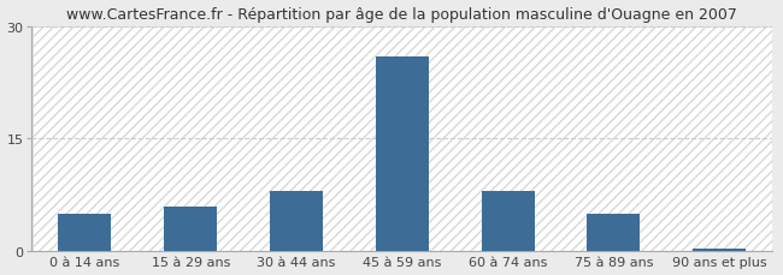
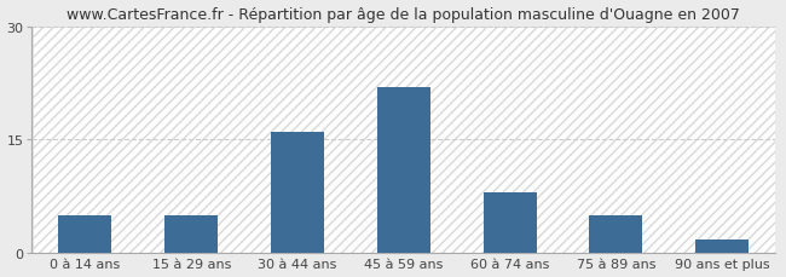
15 à 29 ans: 6.0 -> 5.0
30 à 44 ans: 8.0 -> 16.0
45 à 59 ans: 26.0 -> 22.0
90 ans et plus: 0.4 -> 1.8
